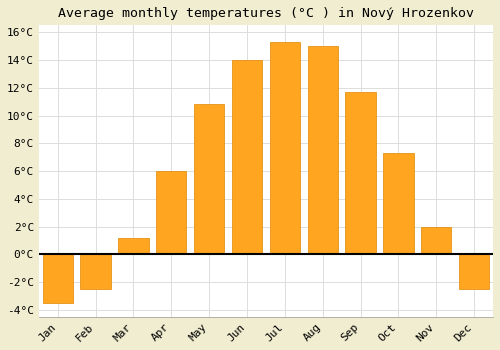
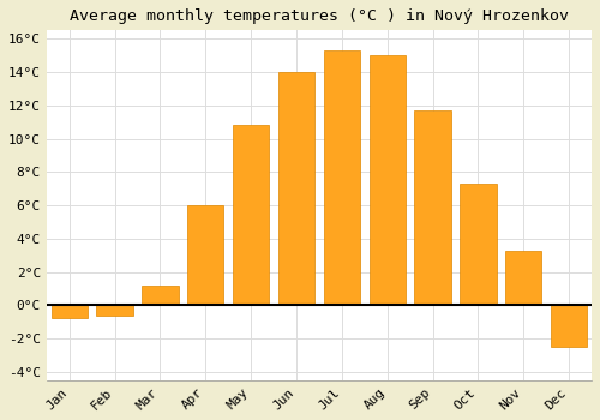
Jan: -3.5°C -> -0.8°C
Feb: -2.5°C -> -0.6°C
Nov: 2.0°C -> 3.3°C
